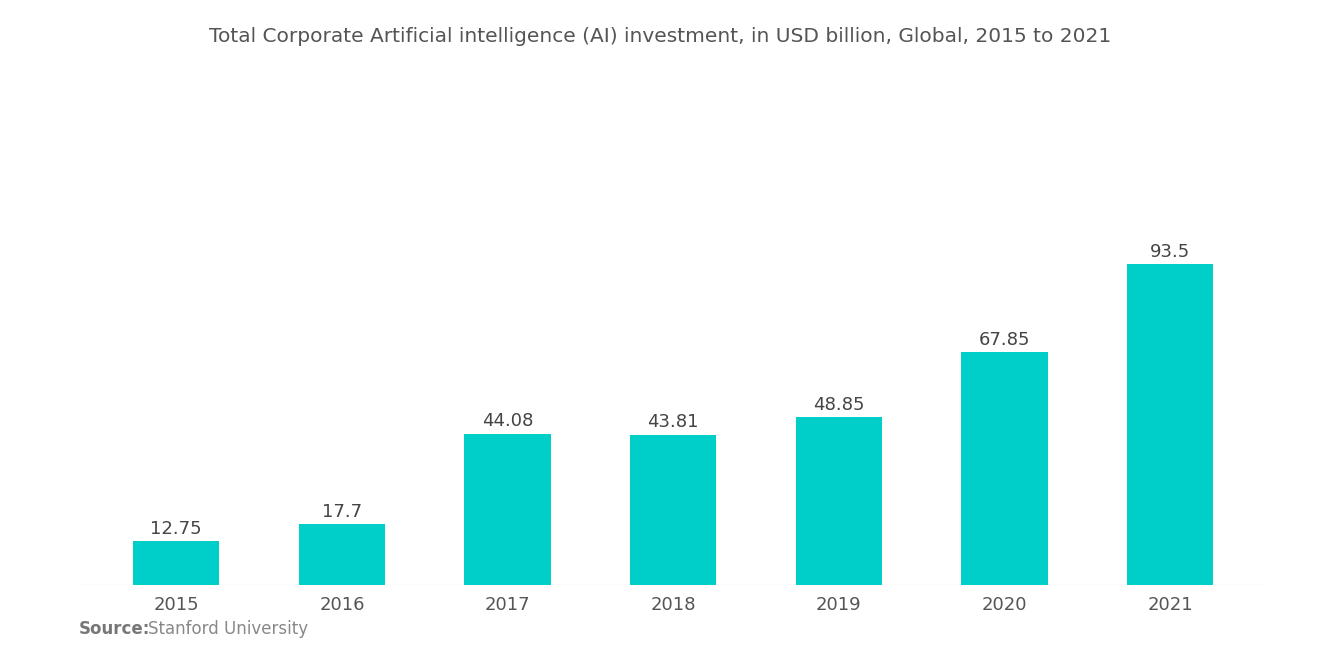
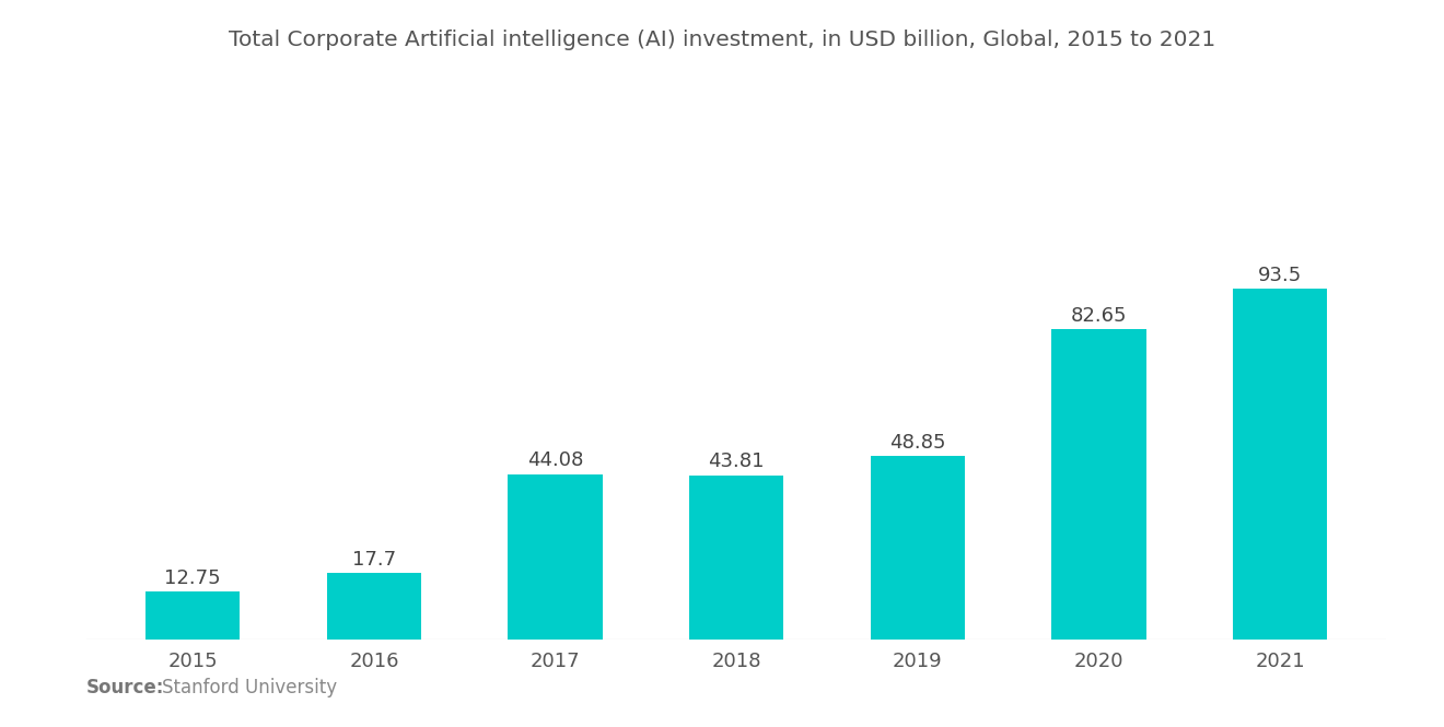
2020: 67.85 -> 82.65
